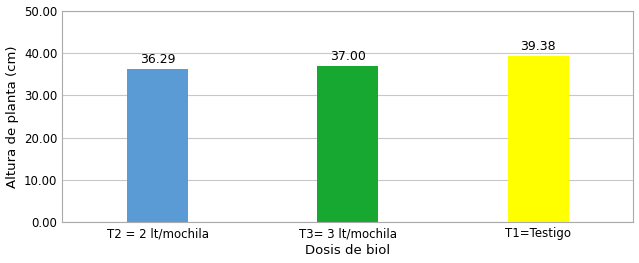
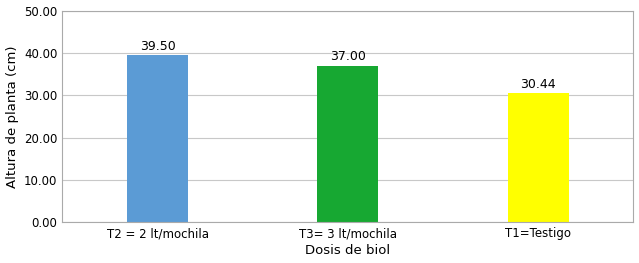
T2 = 2 lt/mochila: 36.29 -> 39.50
T1=Testigo: 39.38 -> 30.44
